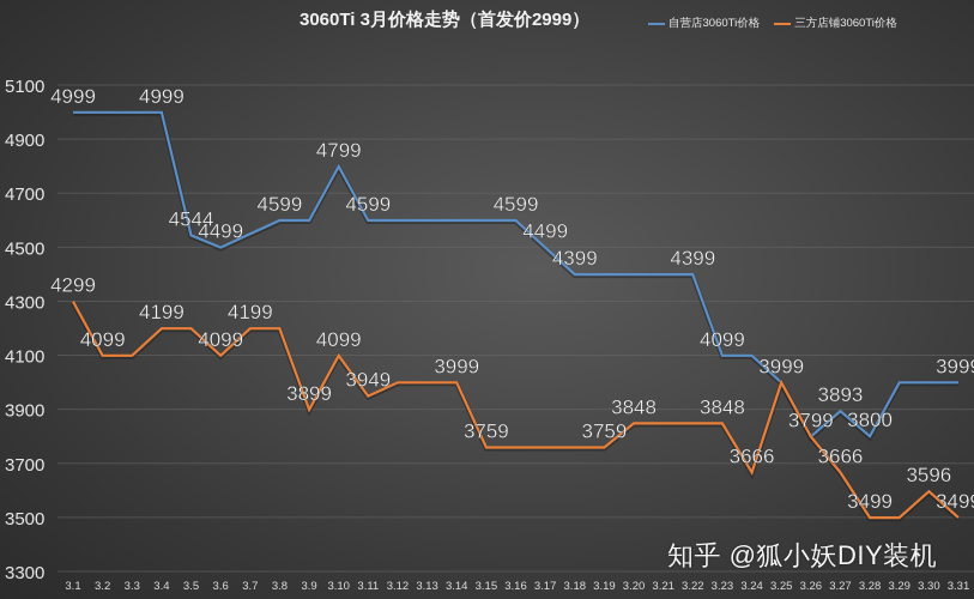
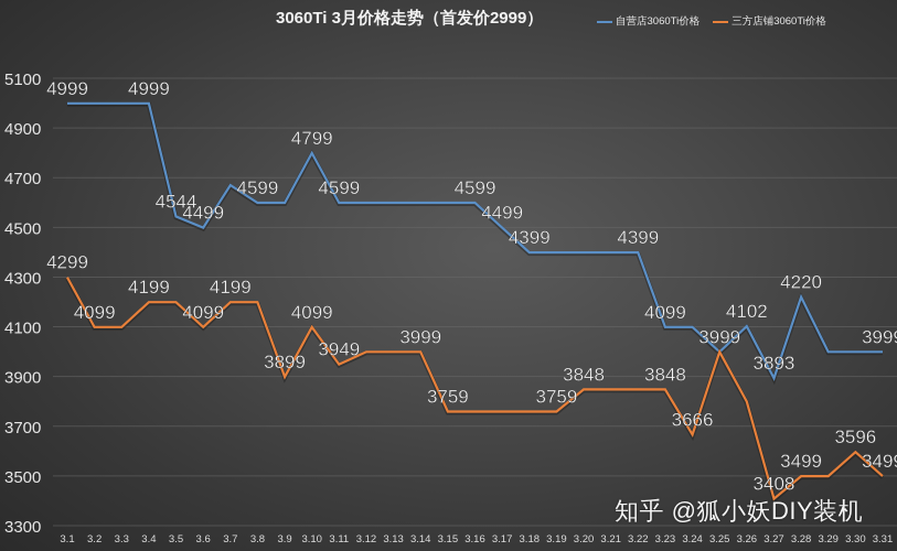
自营店3060Ti价格/3.7: 4550 -> 4670
自营店3060Ti价格/3.26: 3799 -> 4102
三方店铺3060Ti价格/3.27: 3666 -> 3408
自营店3060Ti价格/3.28: 3800 -> 4220
